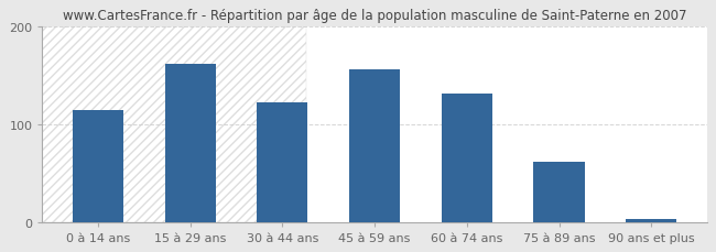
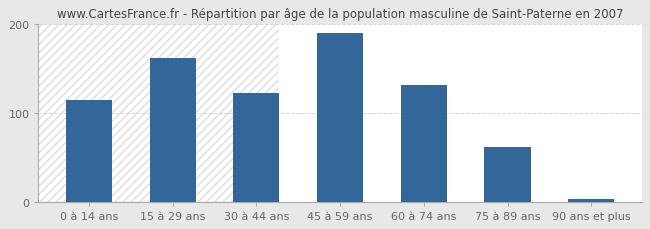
45 à 59 ans: 156 -> 190
